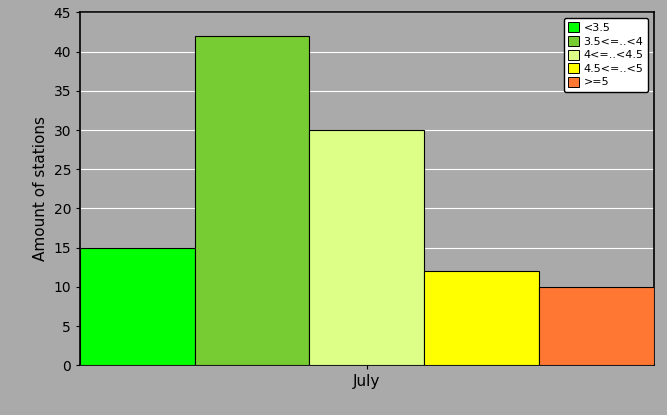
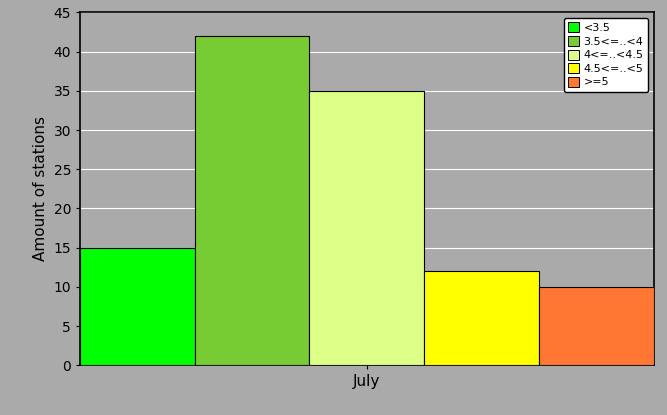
July: 30 -> 35
